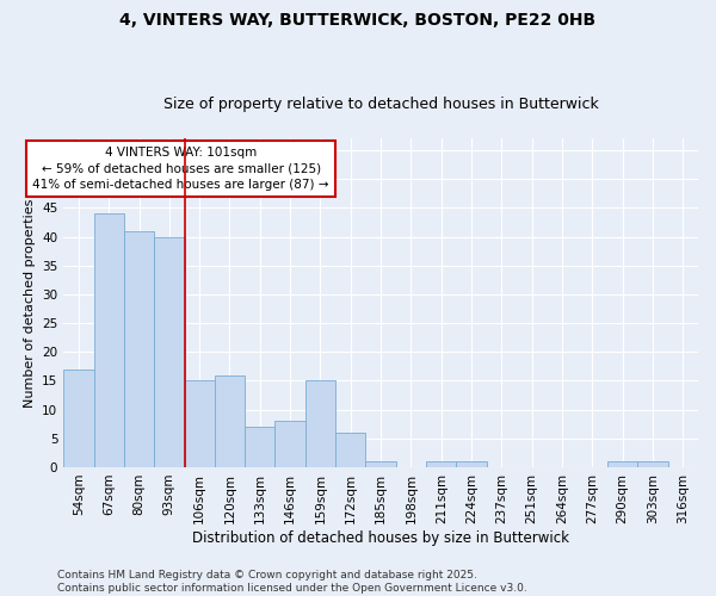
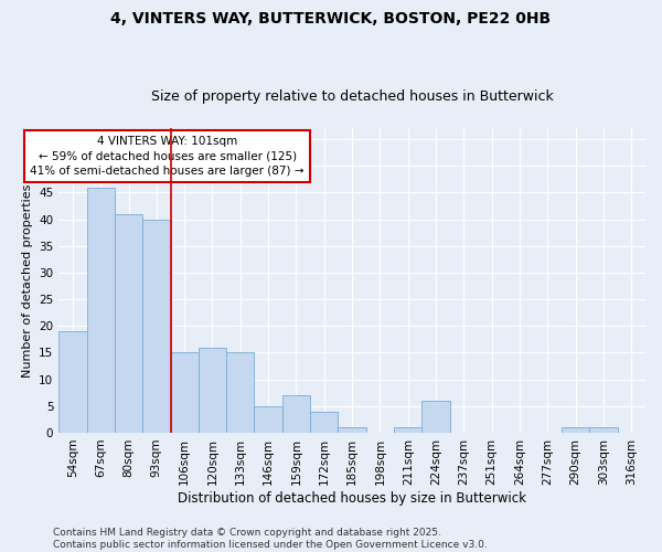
54sqm: 17 -> 19
67sqm: 44 -> 46
133sqm: 7 -> 15
146sqm: 8 -> 5
159sqm: 15 -> 7
172sqm: 6 -> 4
224sqm: 1 -> 6
